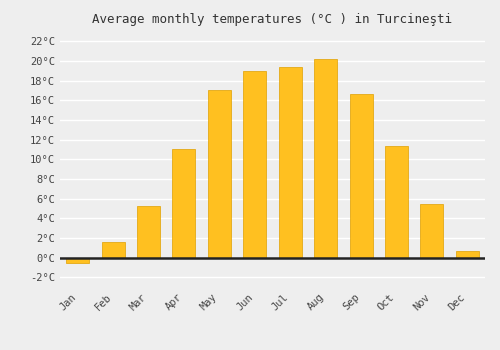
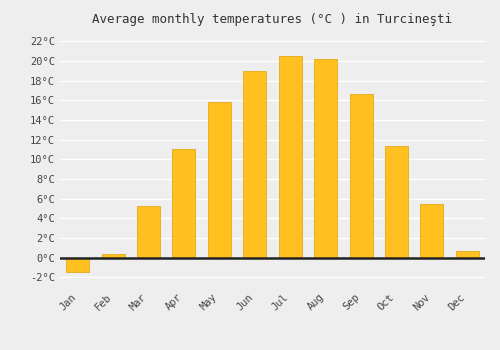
Jan: -0.6°C -> -1.5°C
Feb: 1.6°C -> 0.4°C
May: 17.0°C -> 15.8°C
Jul: 19.4°C -> 20.5°C
